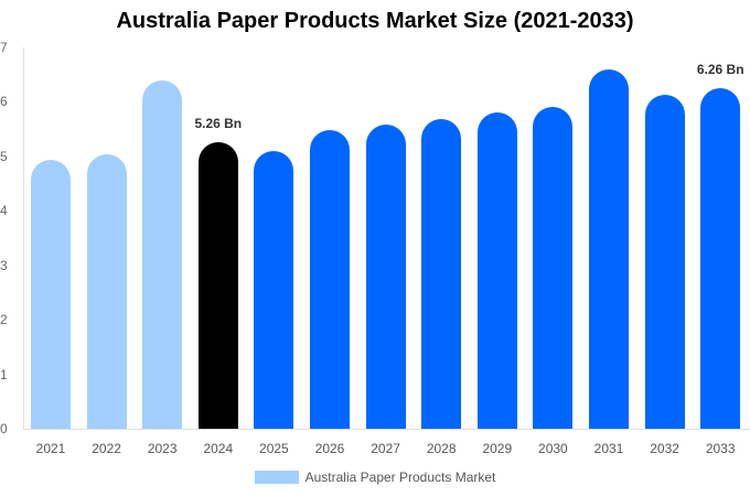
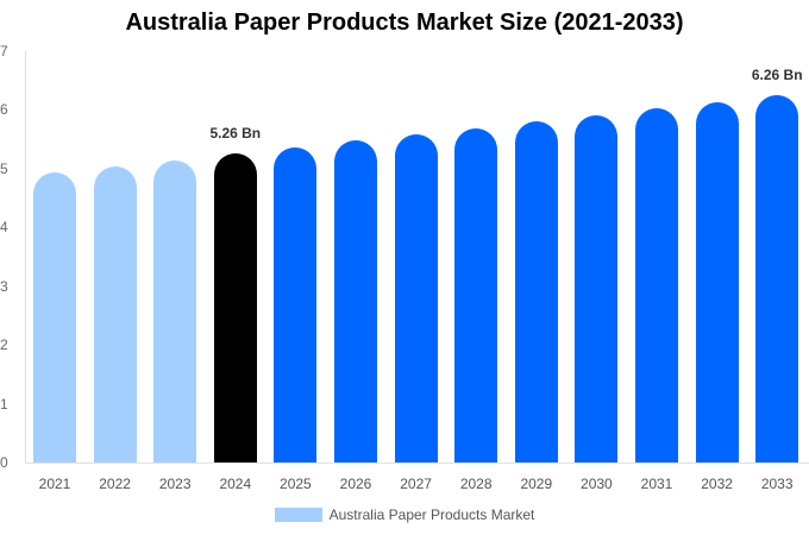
2023: 6.4 -> 5.1
2025: 5.1 -> 5.4
2031: 6.6 -> 6.0
